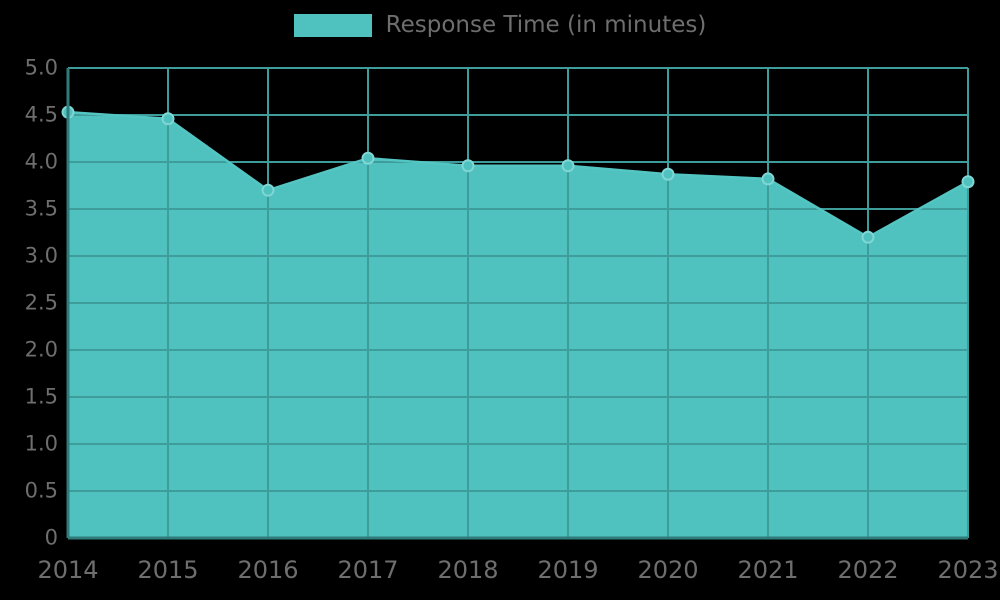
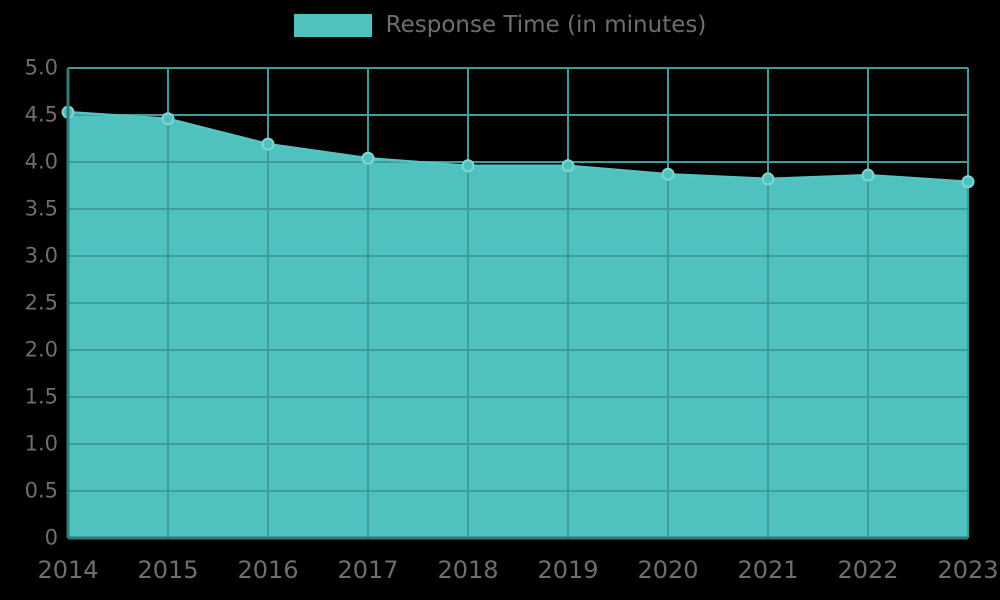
2016: 3.7 -> 4.2
2022: 3.2 -> 3.9
